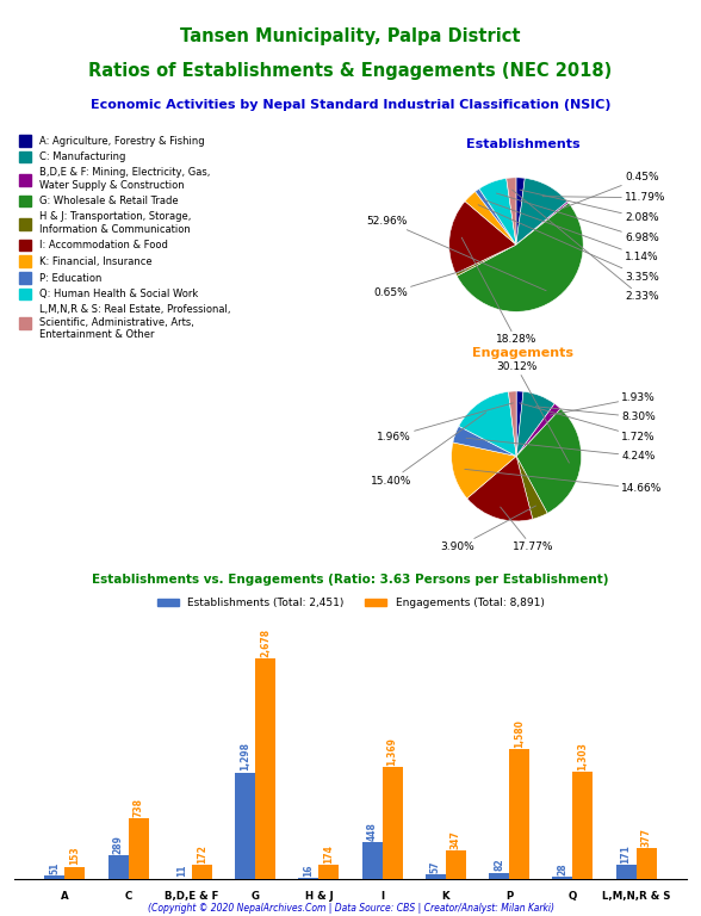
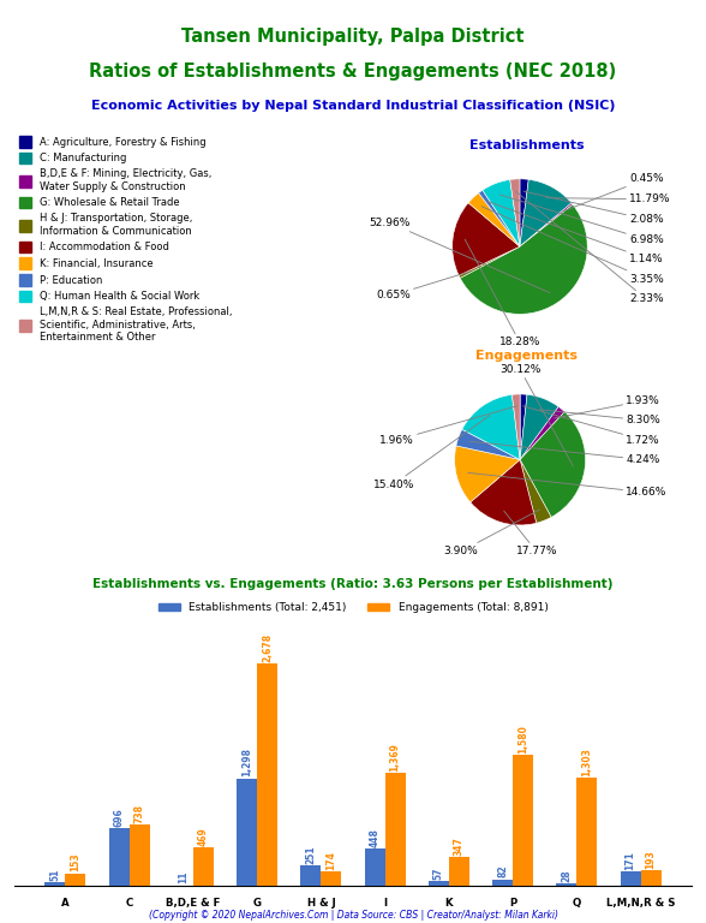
Establishments (Total: 2,451)/C: 289 -> 696
Engagements (Total: 8,891)/B,D,E & F: 172 -> 469
Establishments (Total: 2,451)/H & J: 16 -> 251
Engagements (Total: 8,891)/L,M,N,R & S: 377 -> 193
